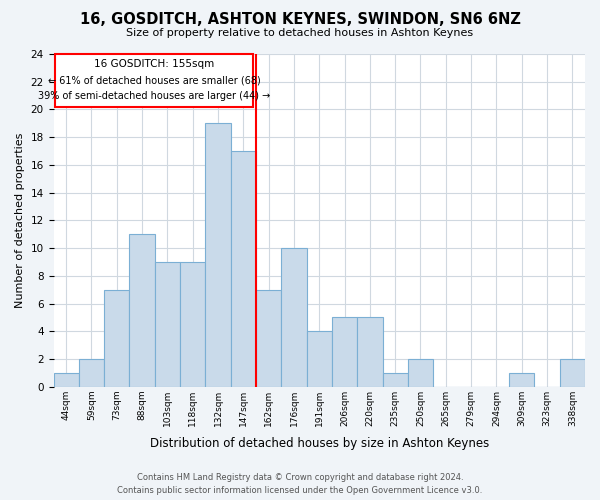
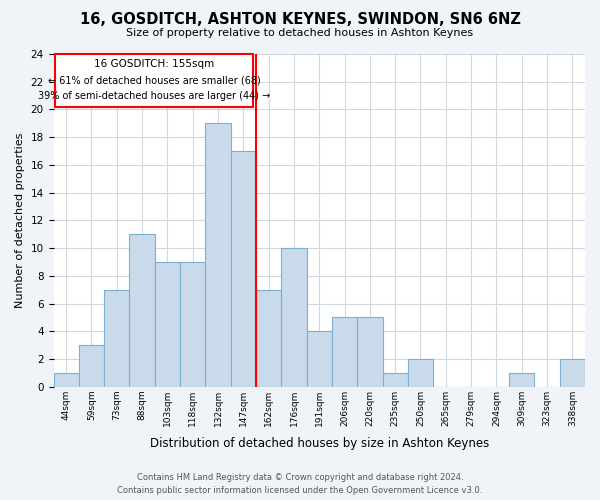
59sqm: 2 -> 3
